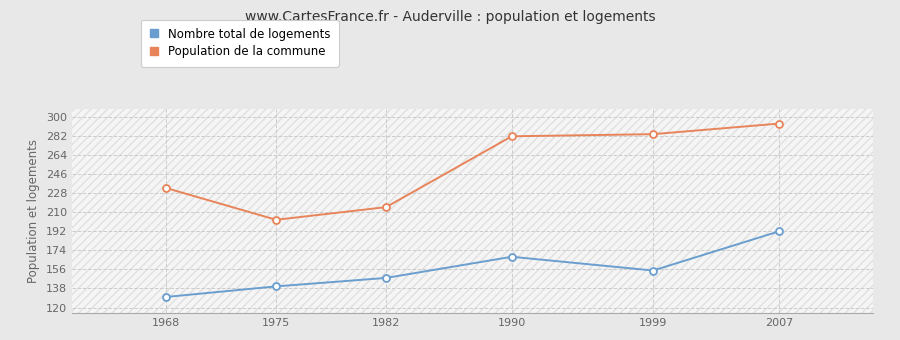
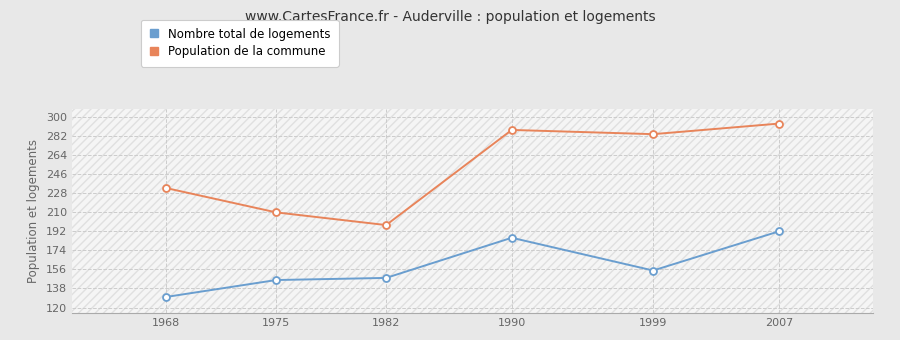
Nombre total de logements/1975: 140 -> 146
Population de la commune/1975: 203 -> 210
Population de la commune/1982: 215 -> 198
Nombre total de logements/1990: 168 -> 186
Population de la commune/1990: 282 -> 288
